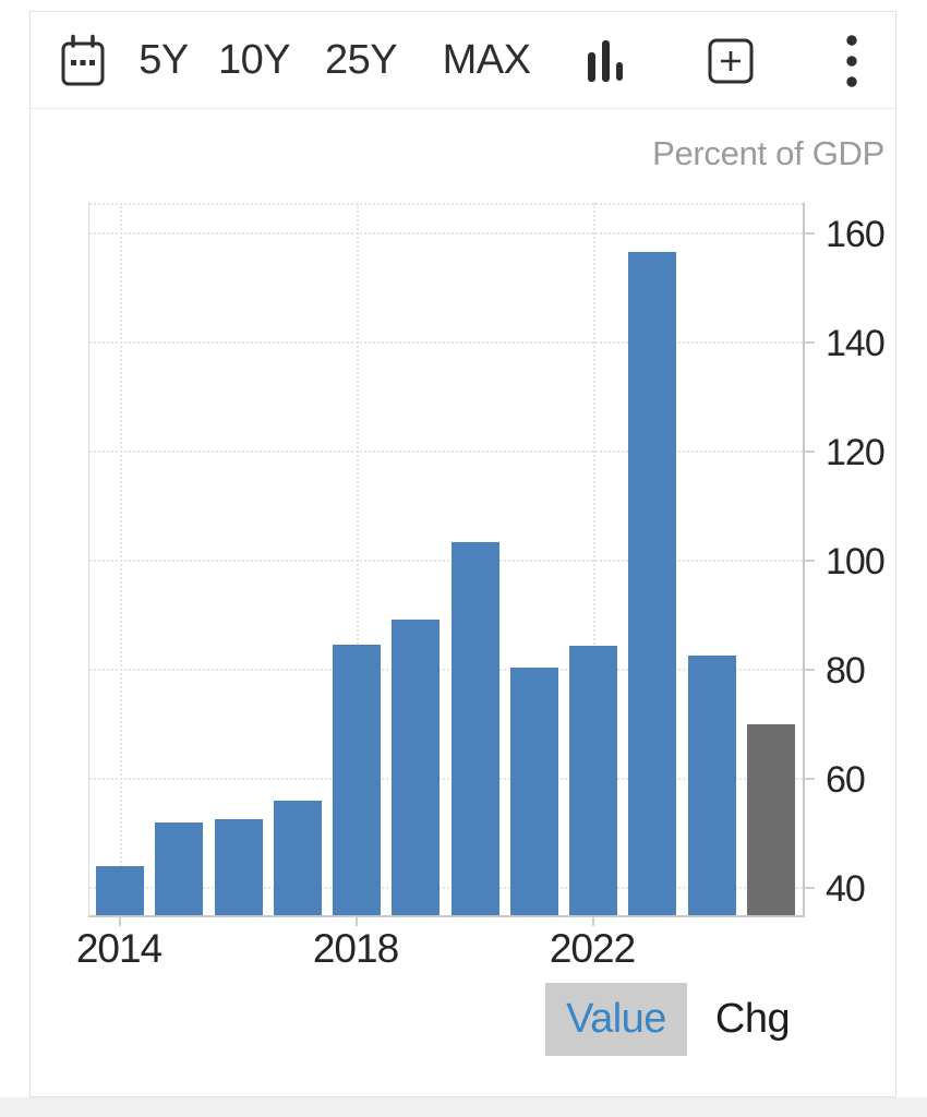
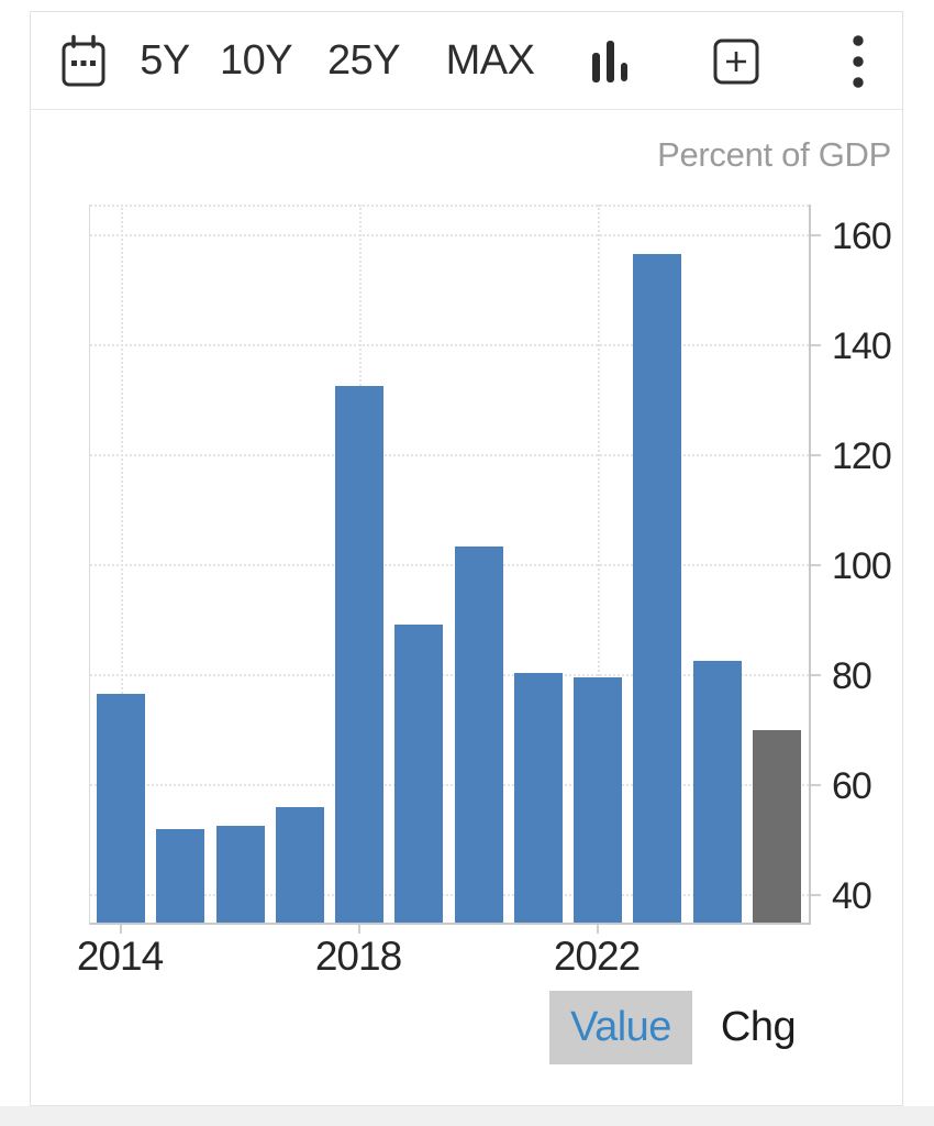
2014: 43 -> 76
2018: 84 -> 132
2022: 84 -> 79
